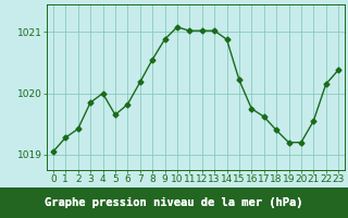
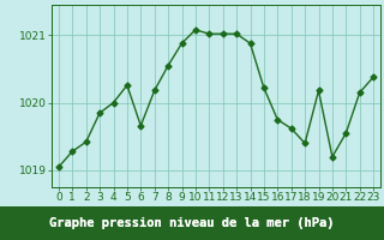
5: 1019.65 -> 1020.26
6: 1019.82 -> 1019.66
19: 1019.20 -> 1020.18
